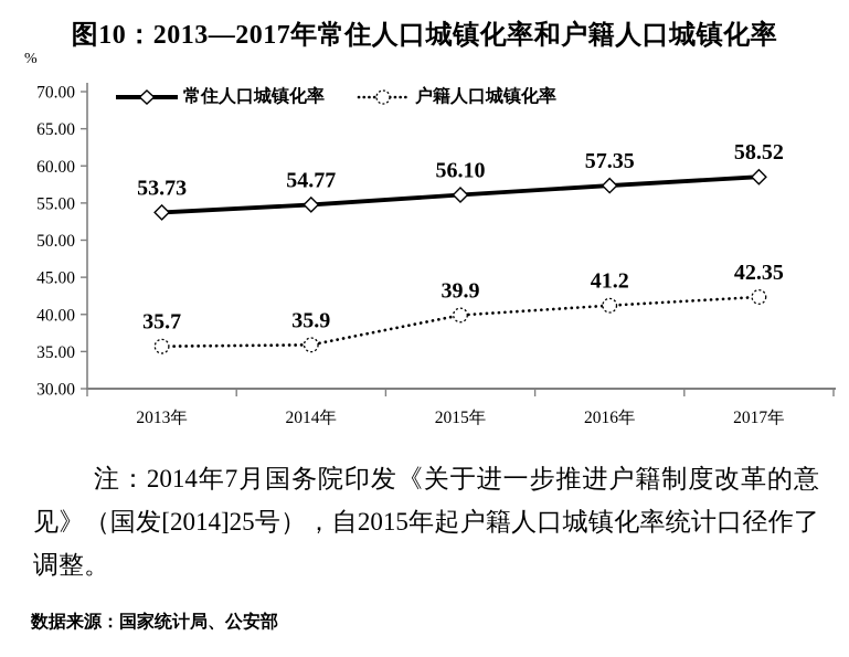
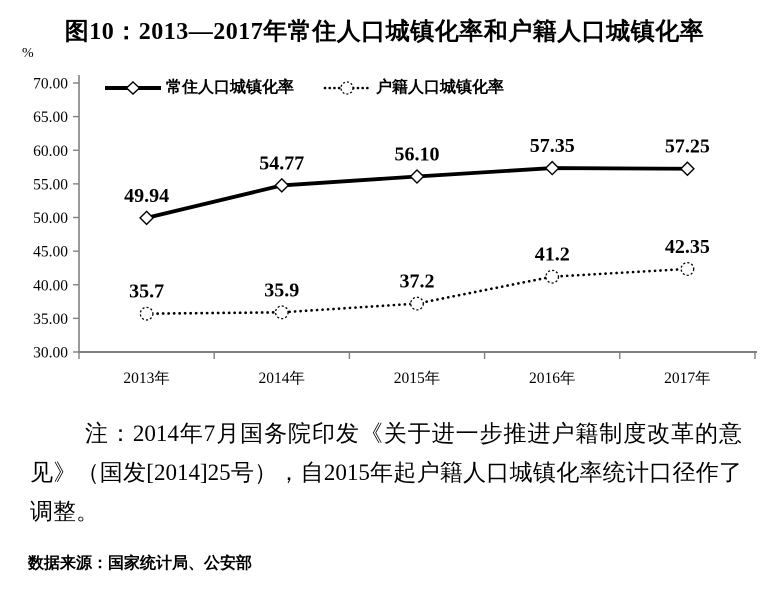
常住人口城镇化率/2013年: 53.73 -> 49.94
户籍人口城镇化率/2015年: 39.9 -> 37.2
常住人口城镇化率/2017年: 58.52 -> 57.25
